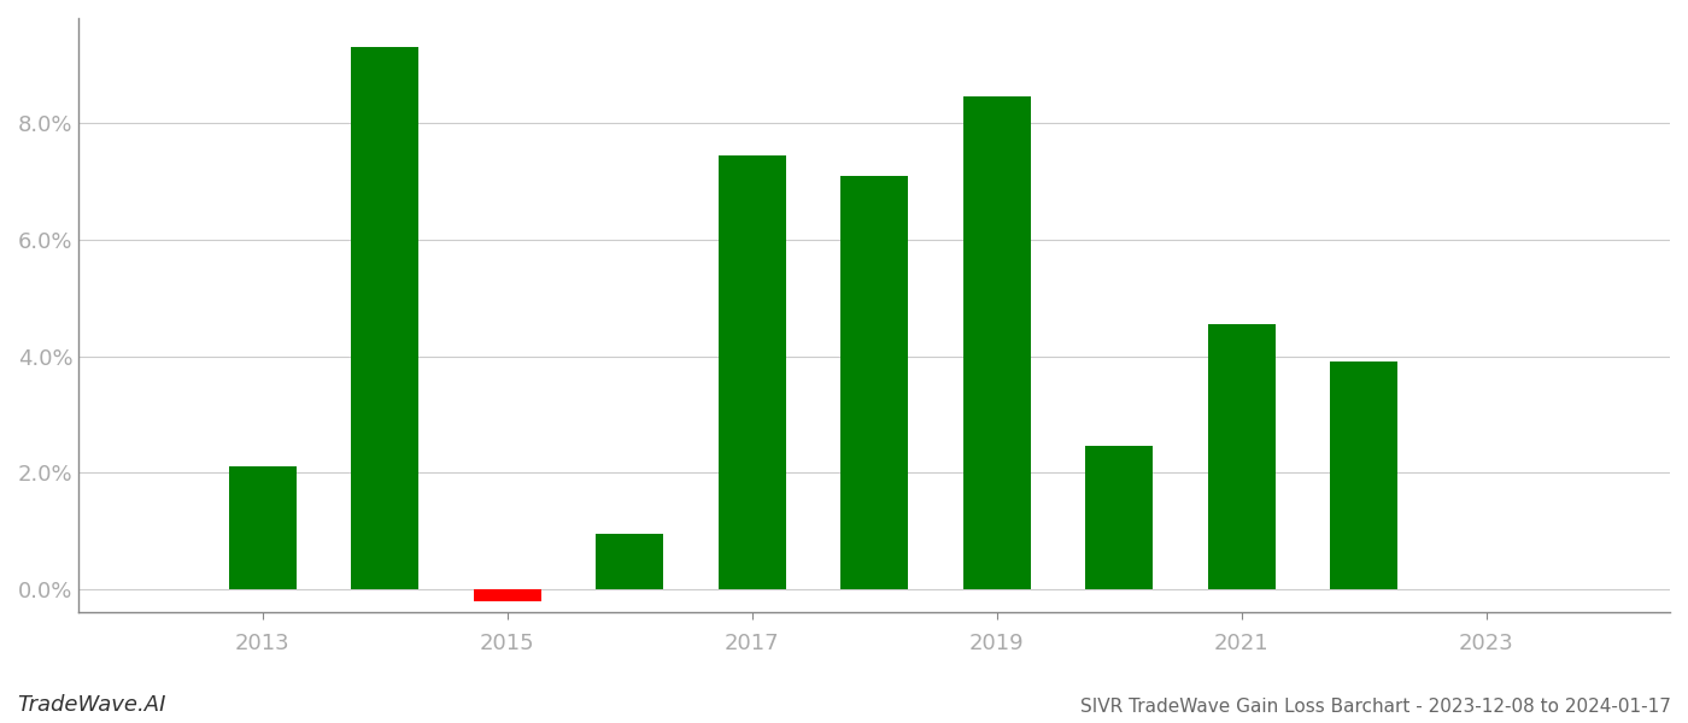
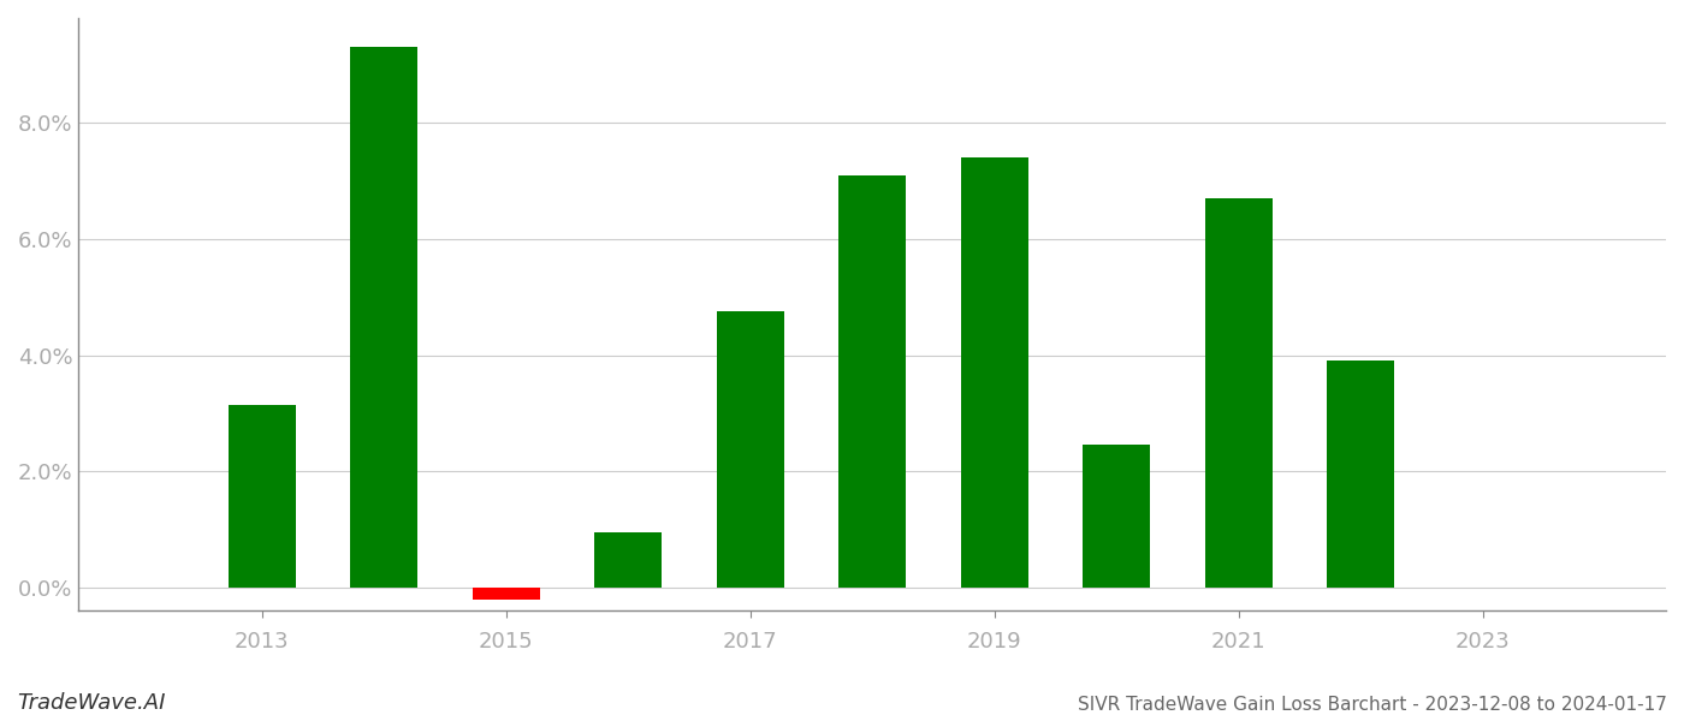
2013: 2.10% -> 3.15%
2017: 7.45% -> 4.75%
2019: 8.45% -> 7.40%
2021: 4.55% -> 6.70%
